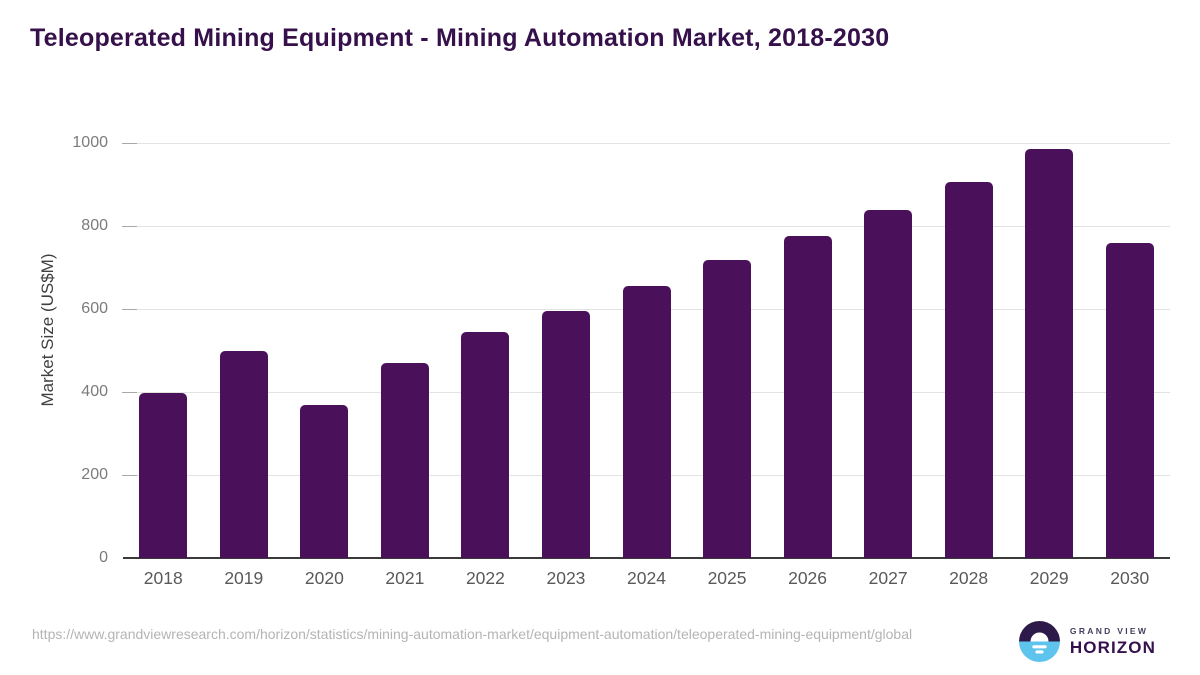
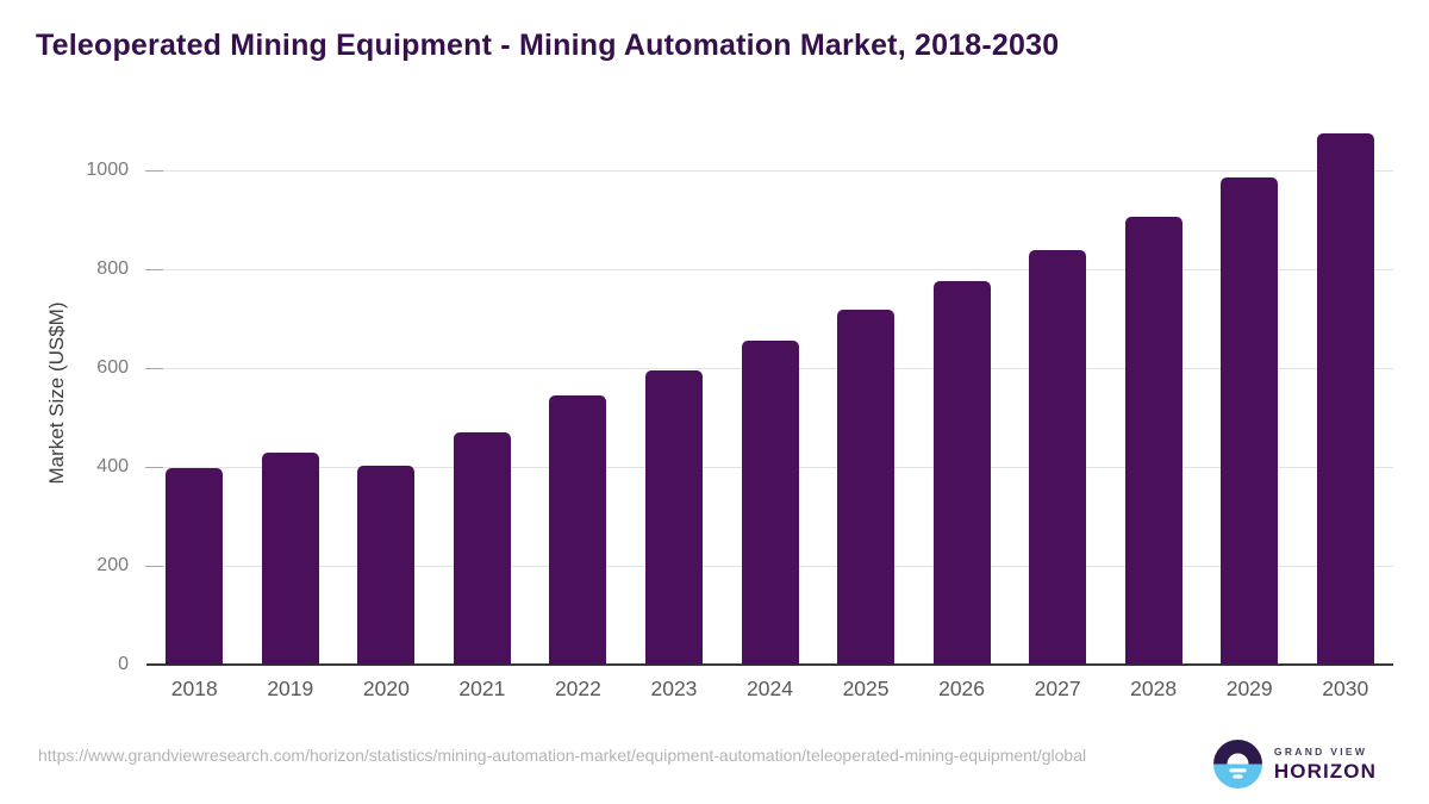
2019: 500 -> 430
2020: 370 -> 400
2030: 760 -> 1080
